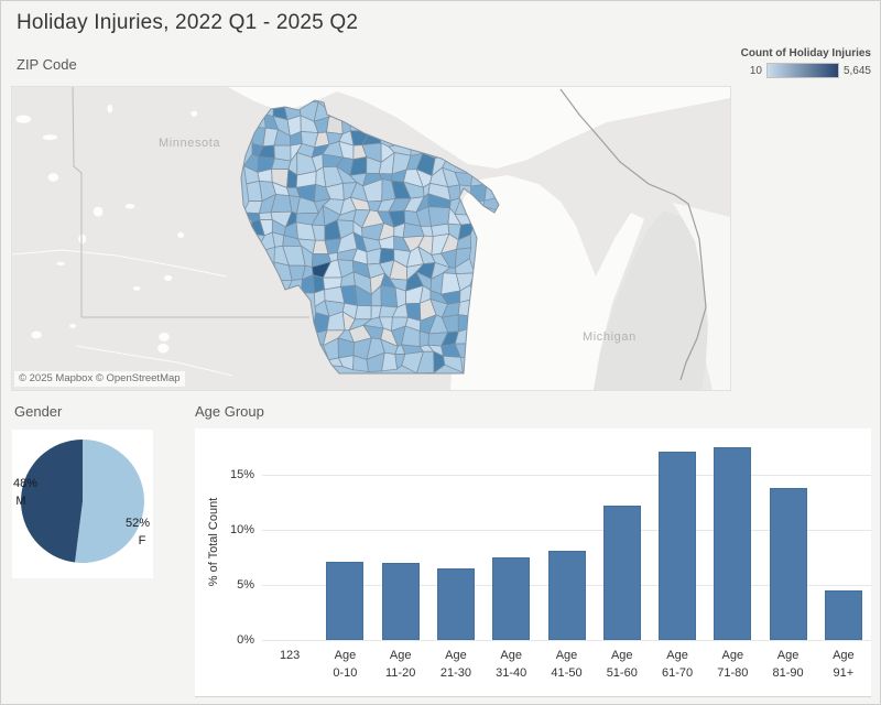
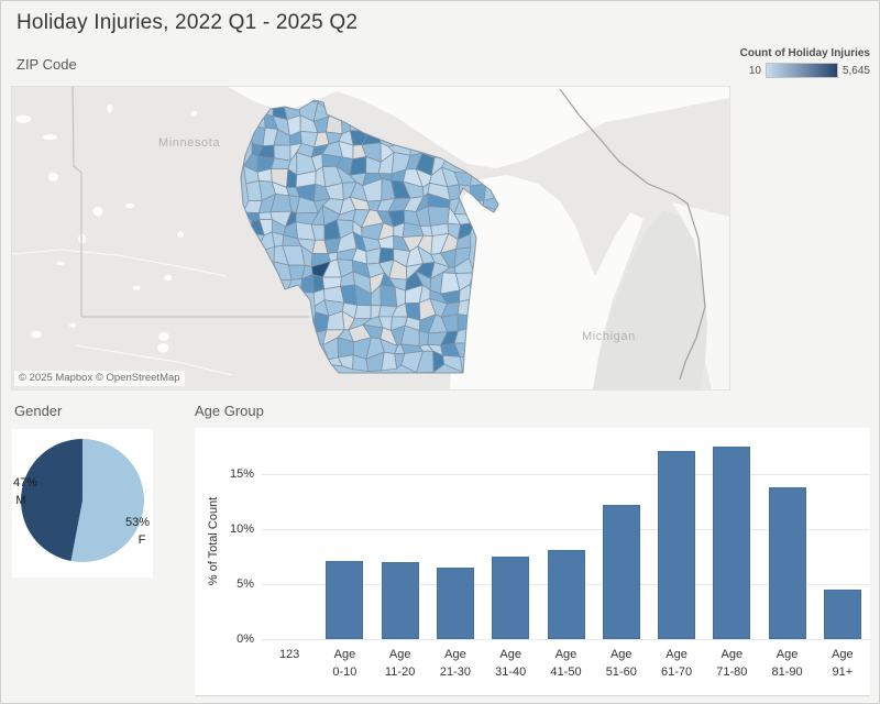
Gender/M: 48% -> 47%
Gender/F: 52% -> 53%
